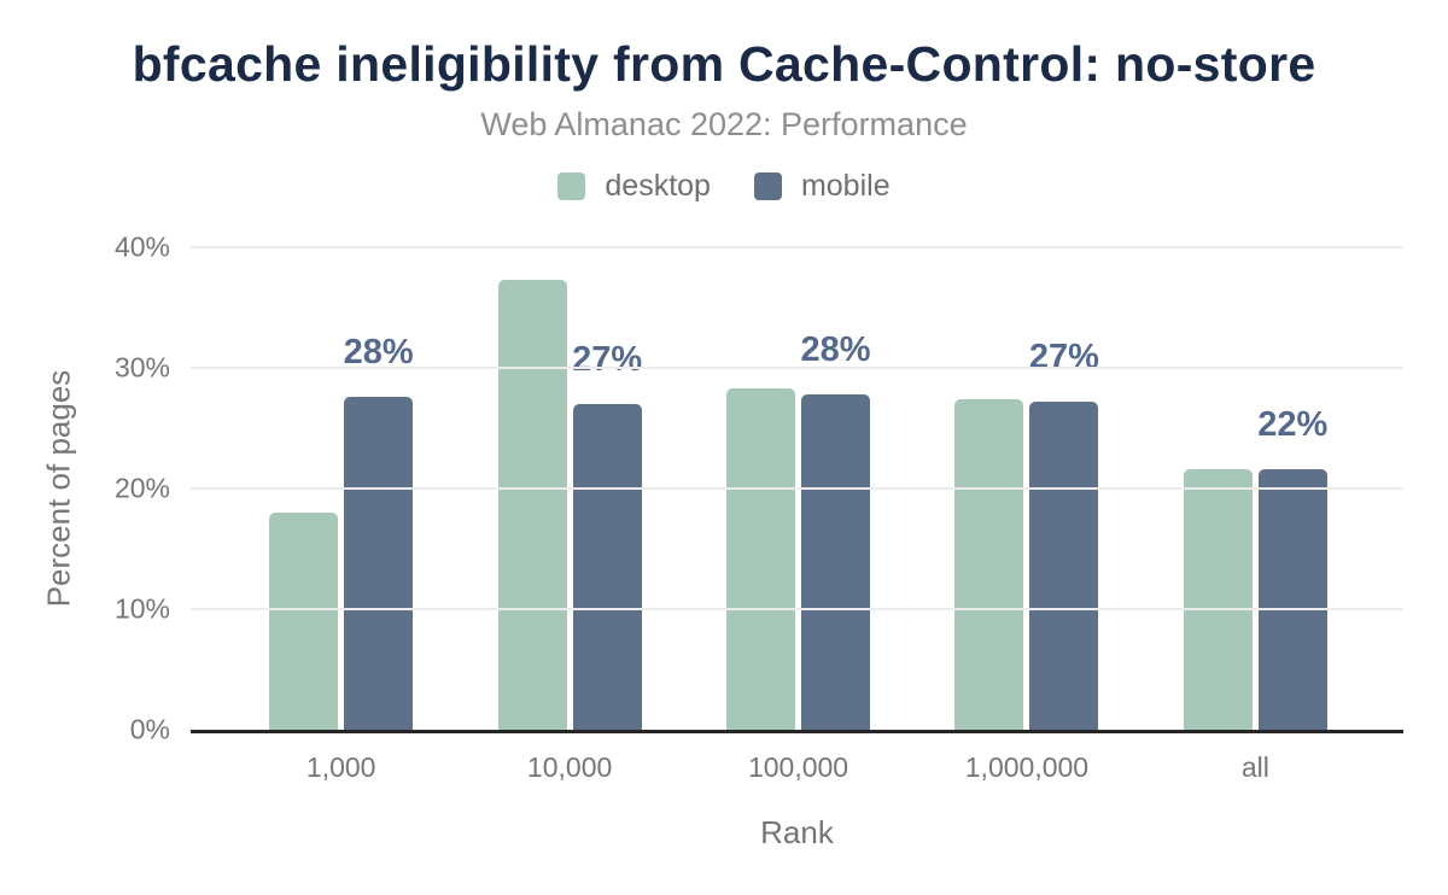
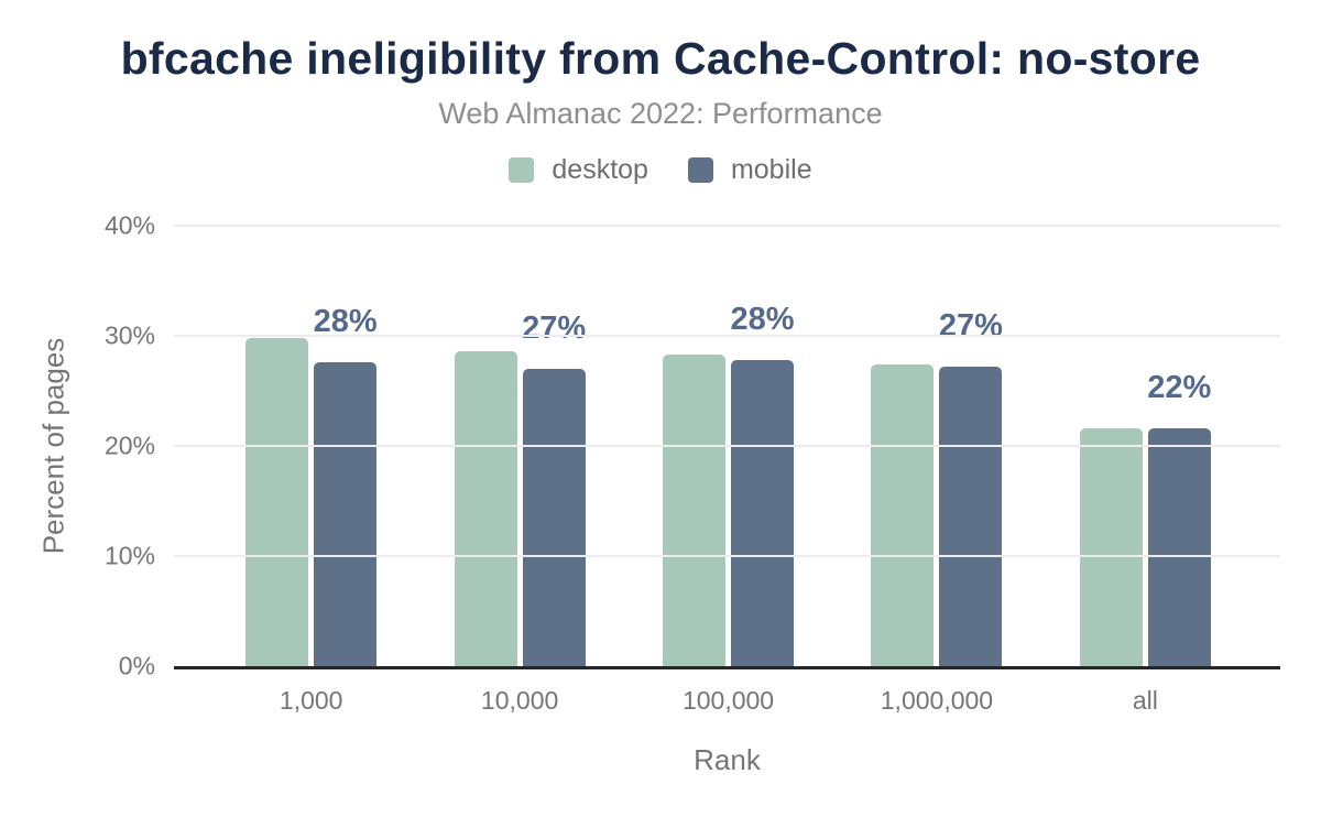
desktop/1,000: 18.0% -> 29.8%
desktop/10,000: 37.3% -> 28.6%
